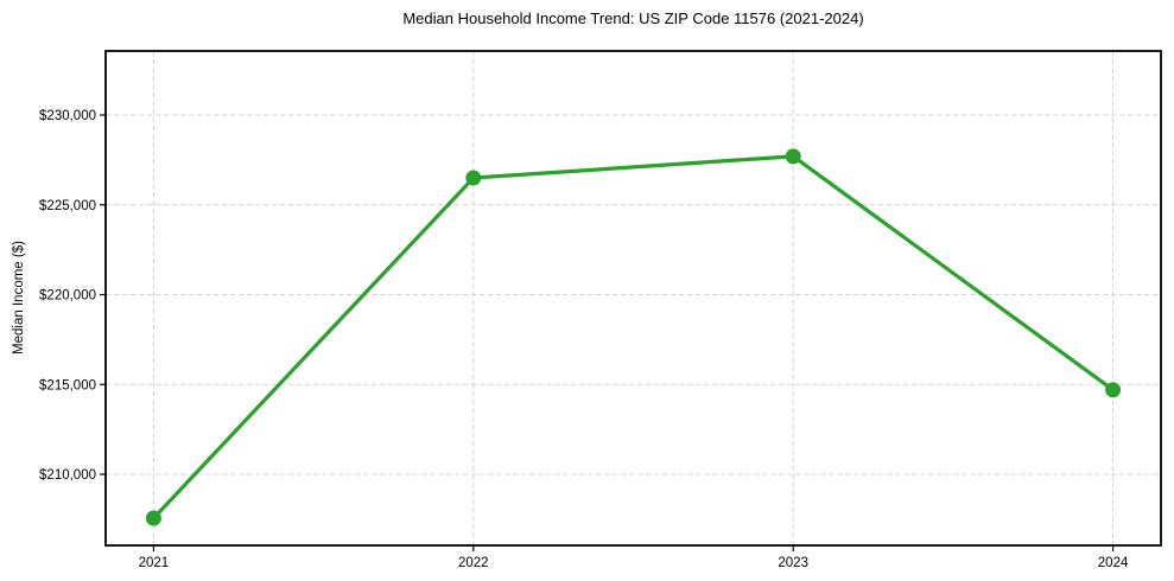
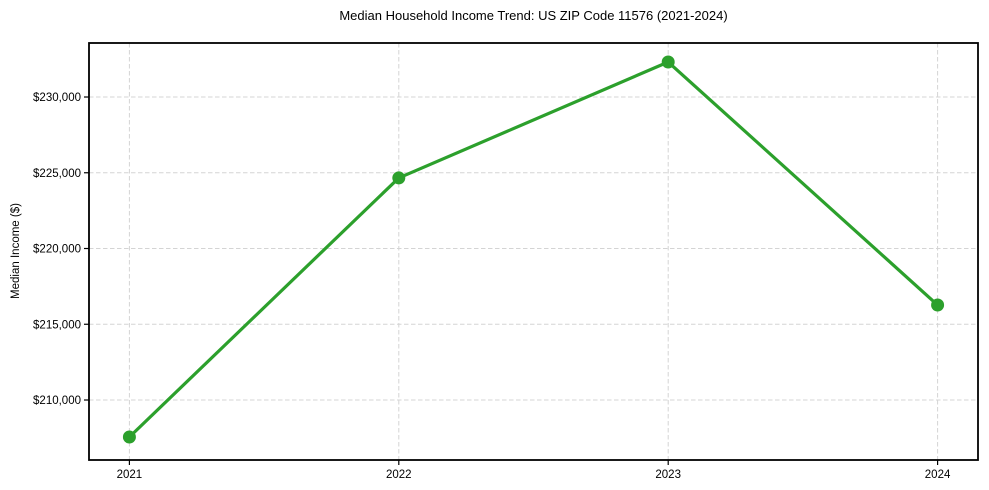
2022: $226500 -> $224700
2023: $227700 -> $232300
2024: $214700 -> $216300
